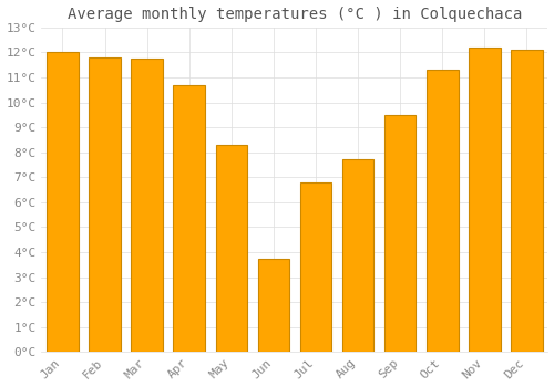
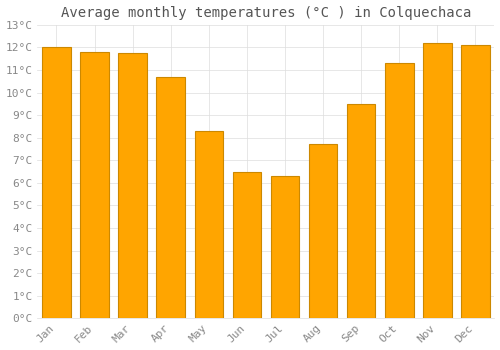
Jun: 3.75°C -> 6.50°C
Jul: 6.80°C -> 6.30°C
